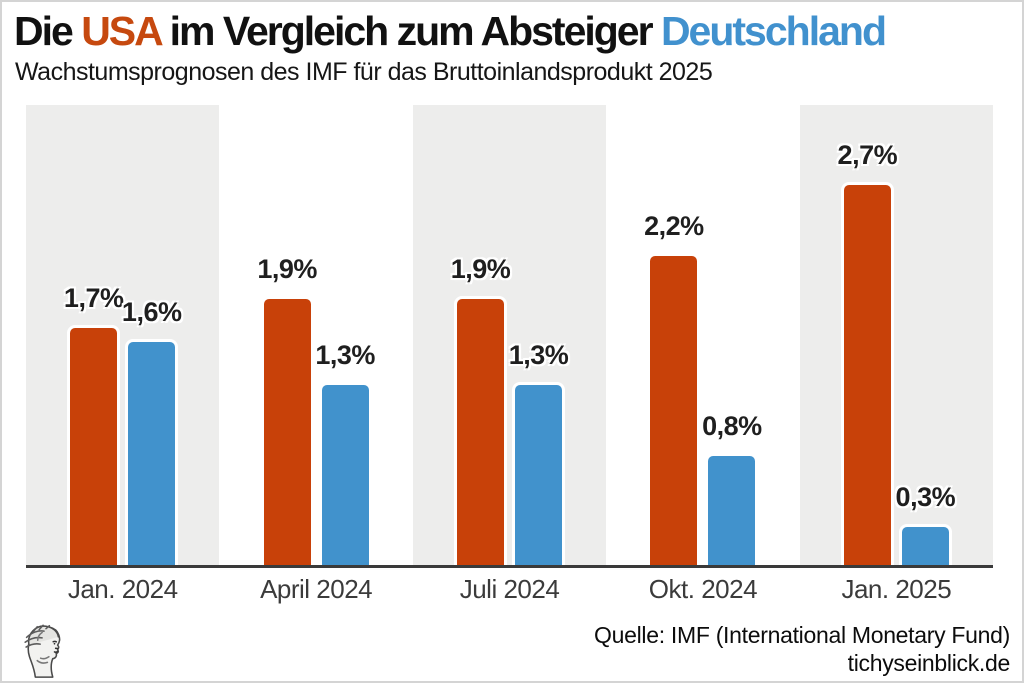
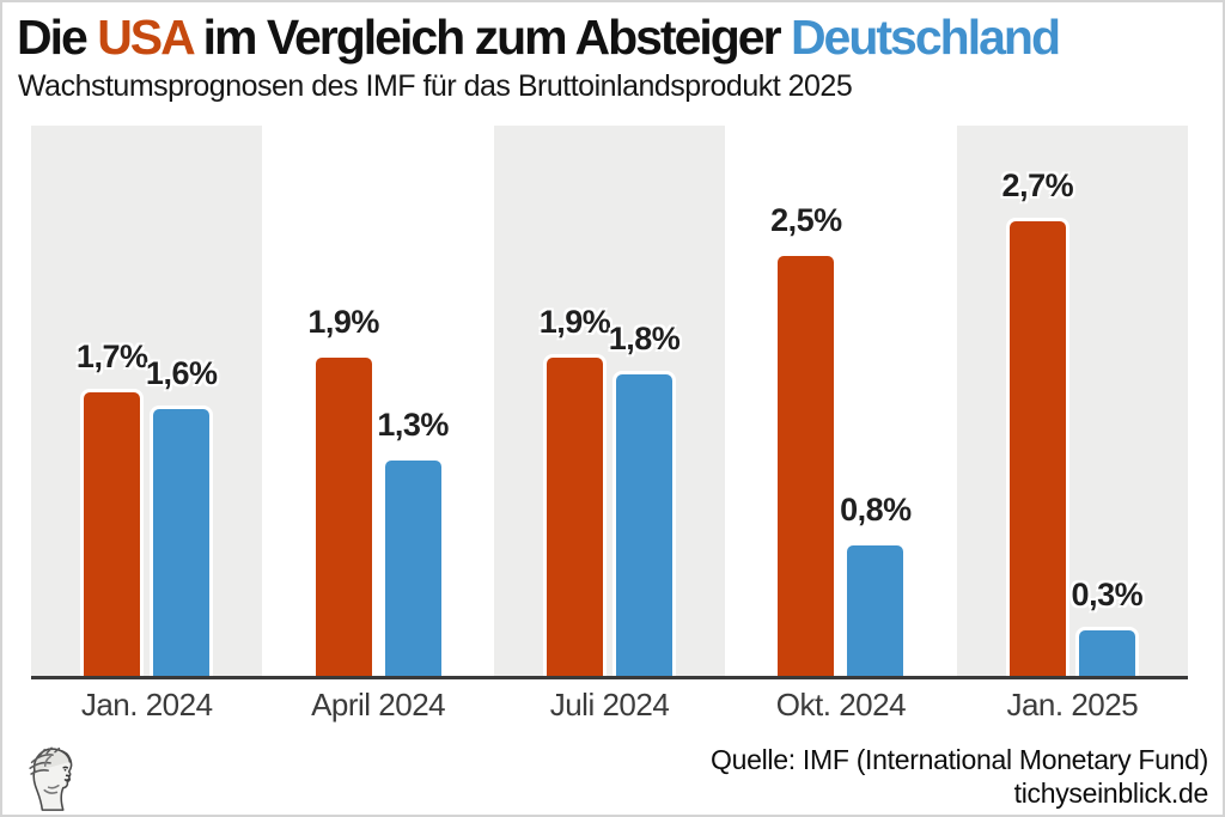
Deutschland/Juli 2024: 1,3% -> 1,8%
USA/Okt. 2024: 2,2% -> 2,5%
